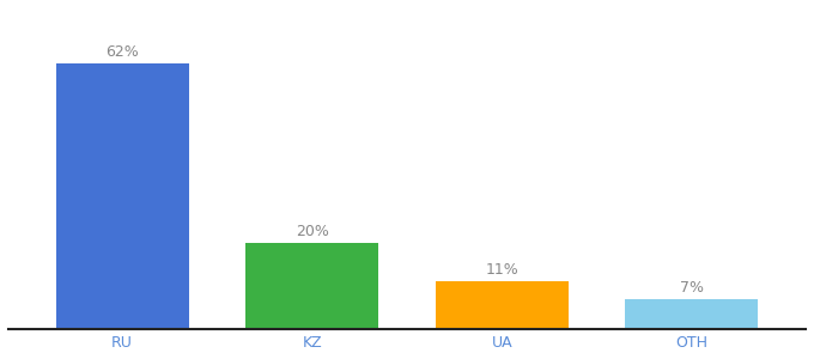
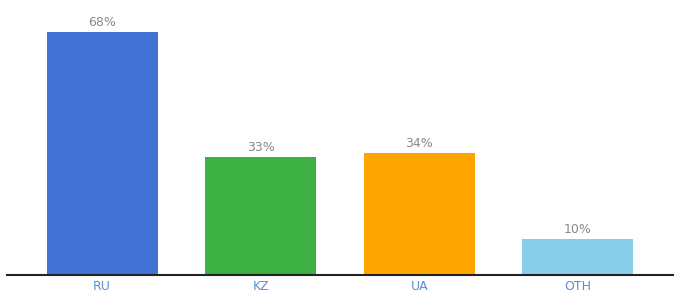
RU: 62% -> 68%
KZ: 20% -> 33%
UA: 11% -> 34%
OTH: 7% -> 10%
